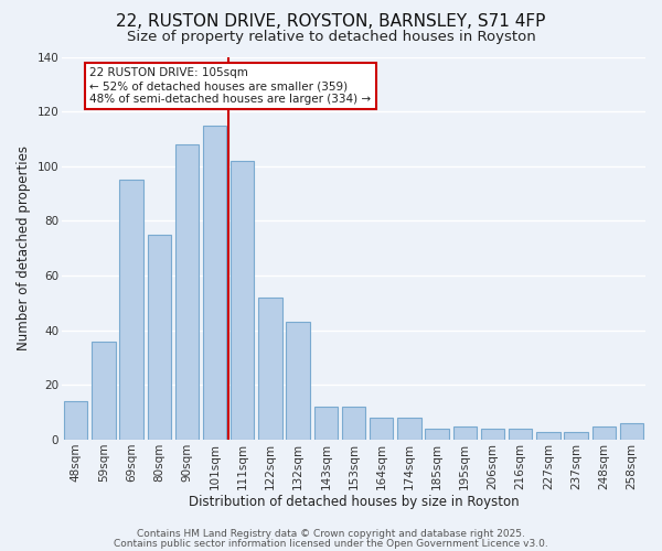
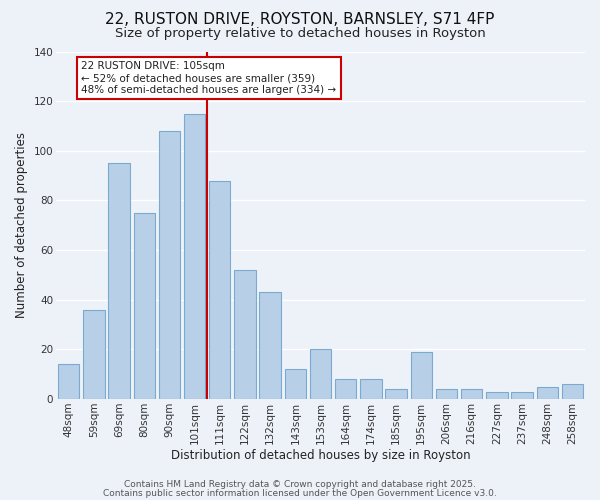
111sqm: 102 -> 88
153sqm: 12 -> 20
195sqm: 5 -> 19
